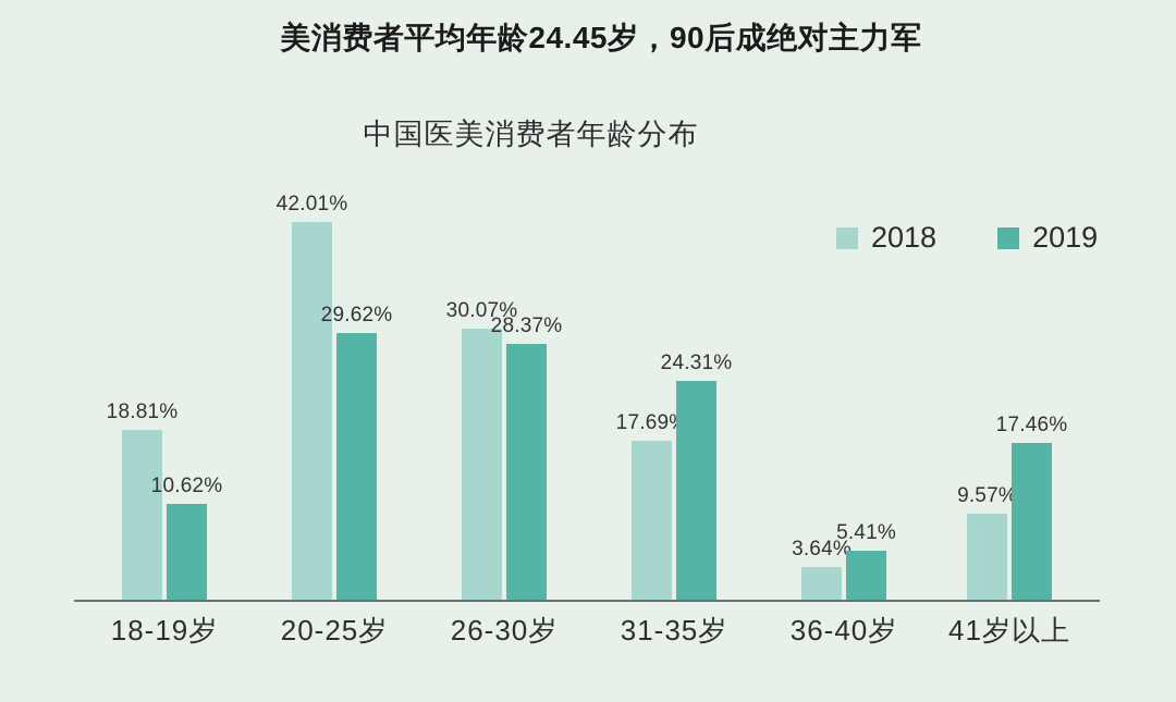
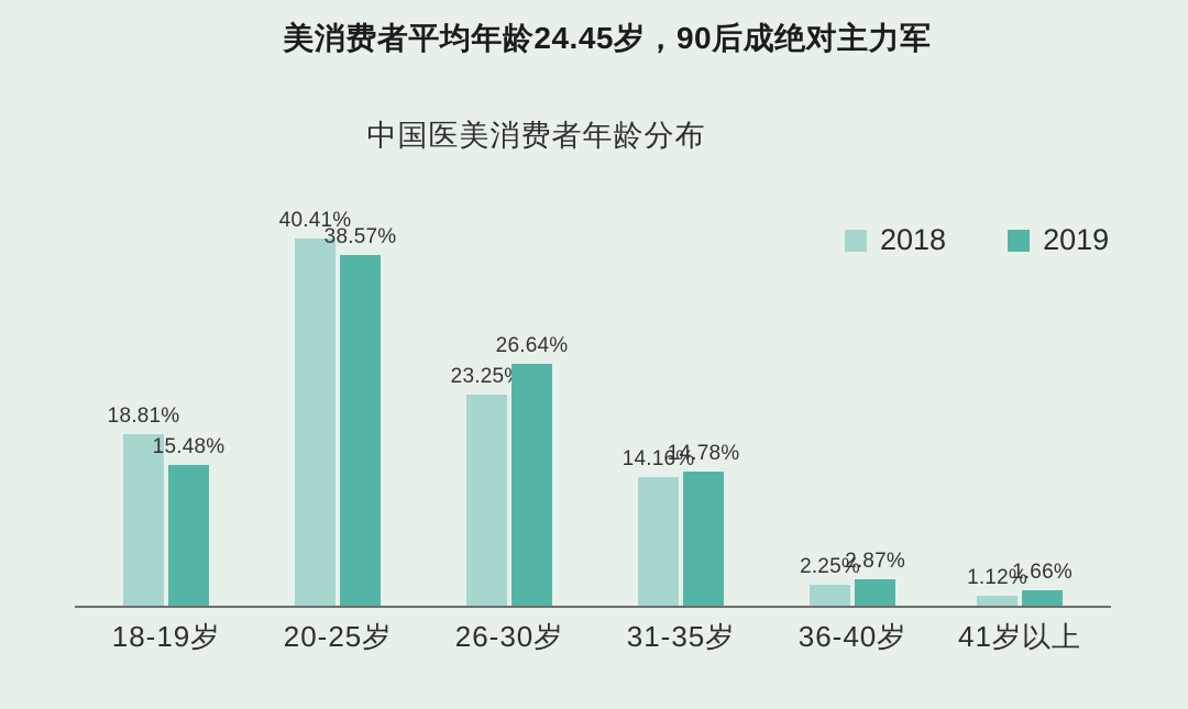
2019/18-19岁: 10.62% -> 15.48%
2018/20-25岁: 42.01% -> 40.41%
2019/20-25岁: 29.62% -> 38.57%
2018/26-30岁: 30.07% -> 23.25%
2019/26-30岁: 28.37% -> 26.64%
2018/31-35岁: 17.69% -> 14.16%
2019/31-35岁: 24.31% -> 14.78%
2018/36-40岁: 3.64% -> 2.25%
2019/36-40岁: 5.41% -> 2.87%
2018/41岁以上: 9.57% -> 1.12%
2019/41岁以上: 17.46% -> 1.66%
